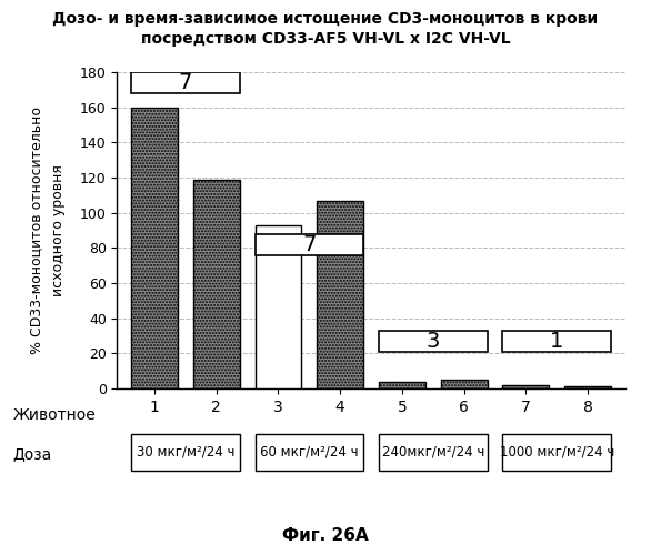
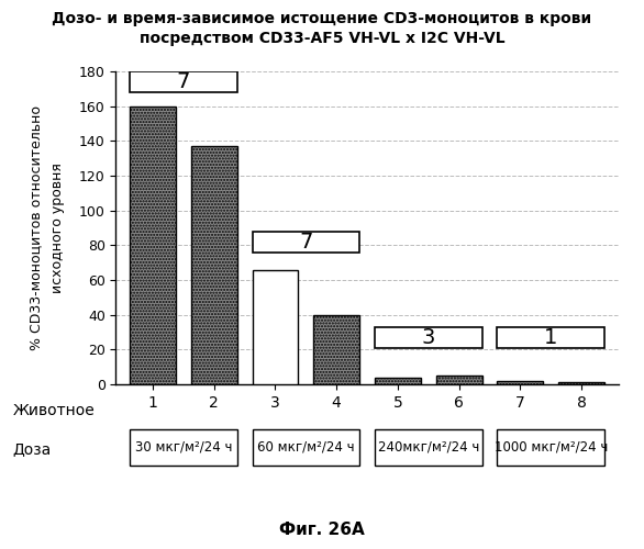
2: 119 -> 137
3: 93 -> 66
4: 107 -> 40
